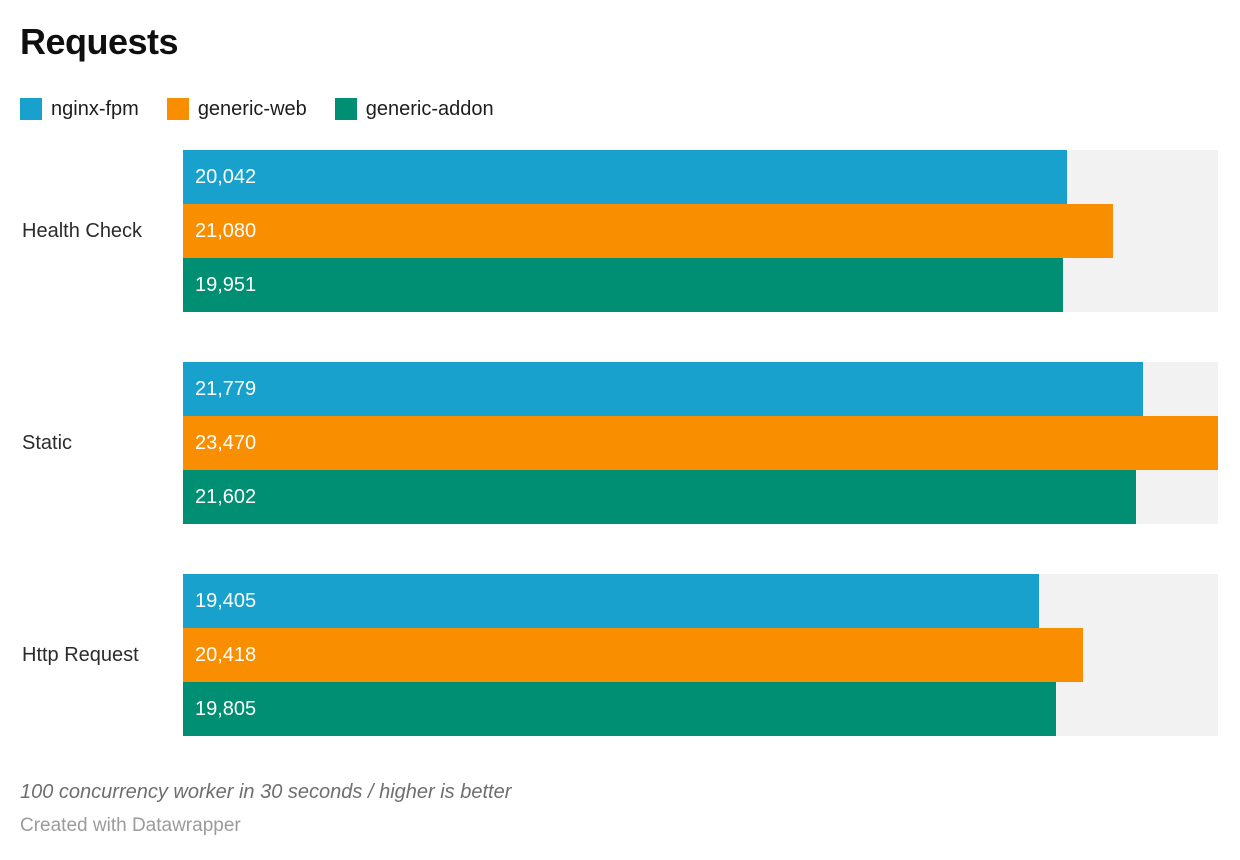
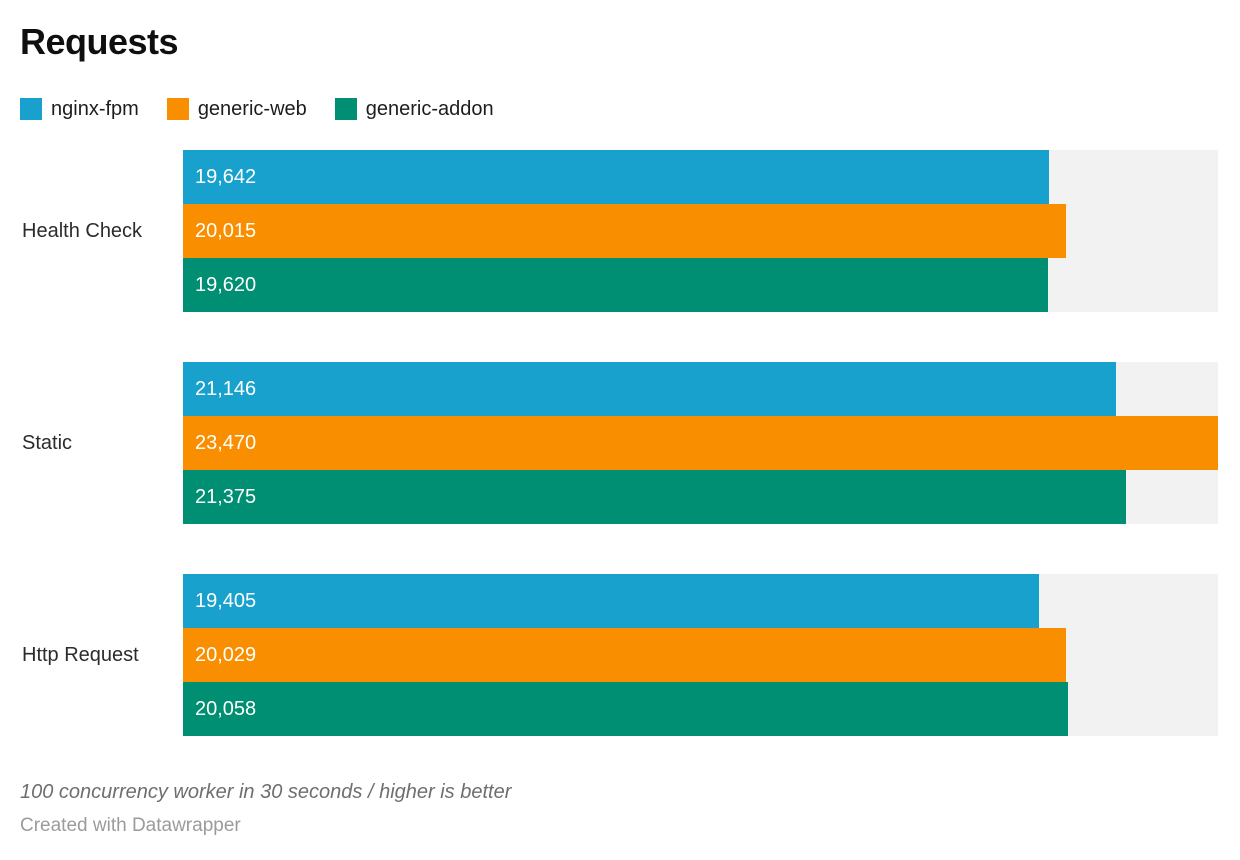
nginx-fpm/Health Check: 20,042 -> 19,642
generic-web/Health Check: 21,080 -> 20,015
generic-addon/Health Check: 19,951 -> 19,620
nginx-fpm/Static: 21,779 -> 21,146
generic-addon/Static: 21,602 -> 21,375
generic-web/Http Request: 20,418 -> 20,029
generic-addon/Http Request: 19,805 -> 20,058
